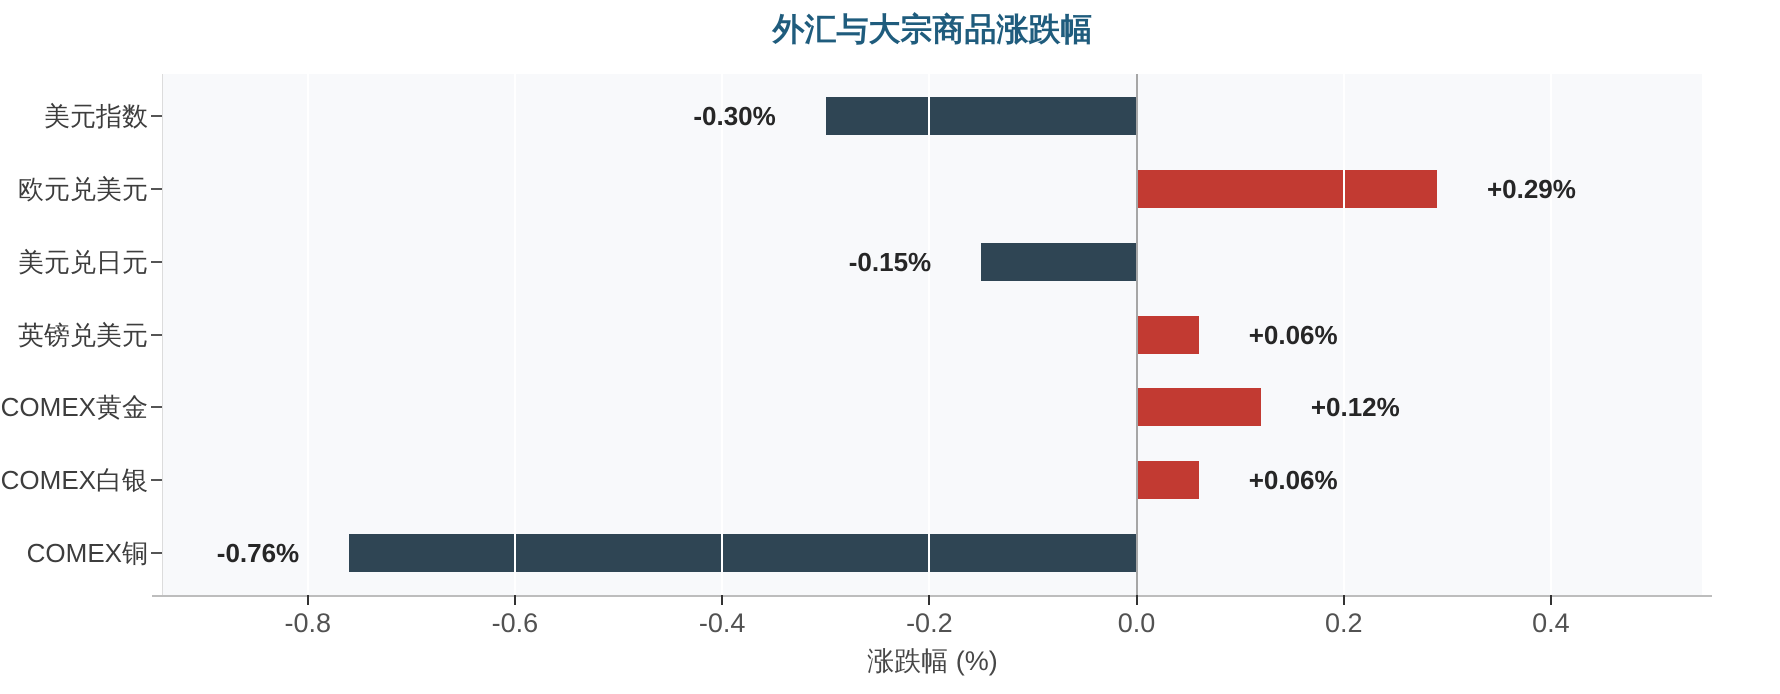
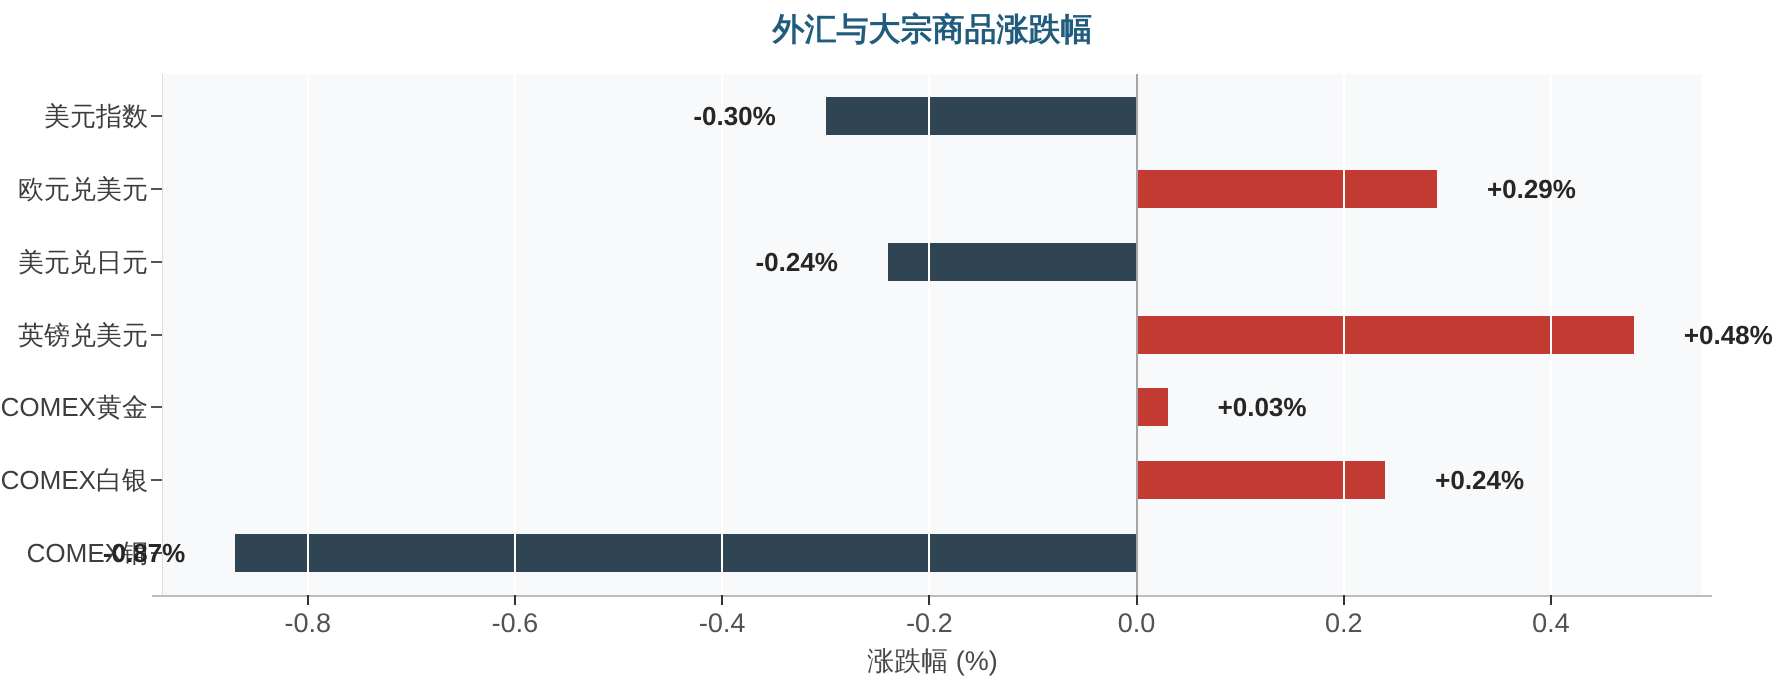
美元兑日元: -0.15% -> -0.24%
英镑兑美元: +0.06% -> +0.48%
COMEX黄金: +0.12% -> +0.03%
COMEX白银: +0.06% -> +0.24%
COMEX铜: -0.76% -> -0.87%
